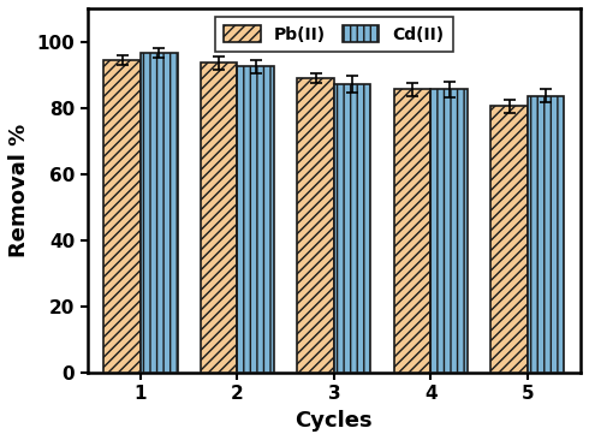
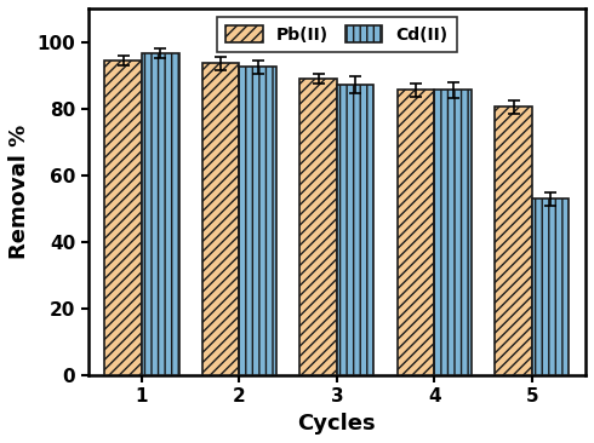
Cd(II)/5: 83.5 -> 53.0
